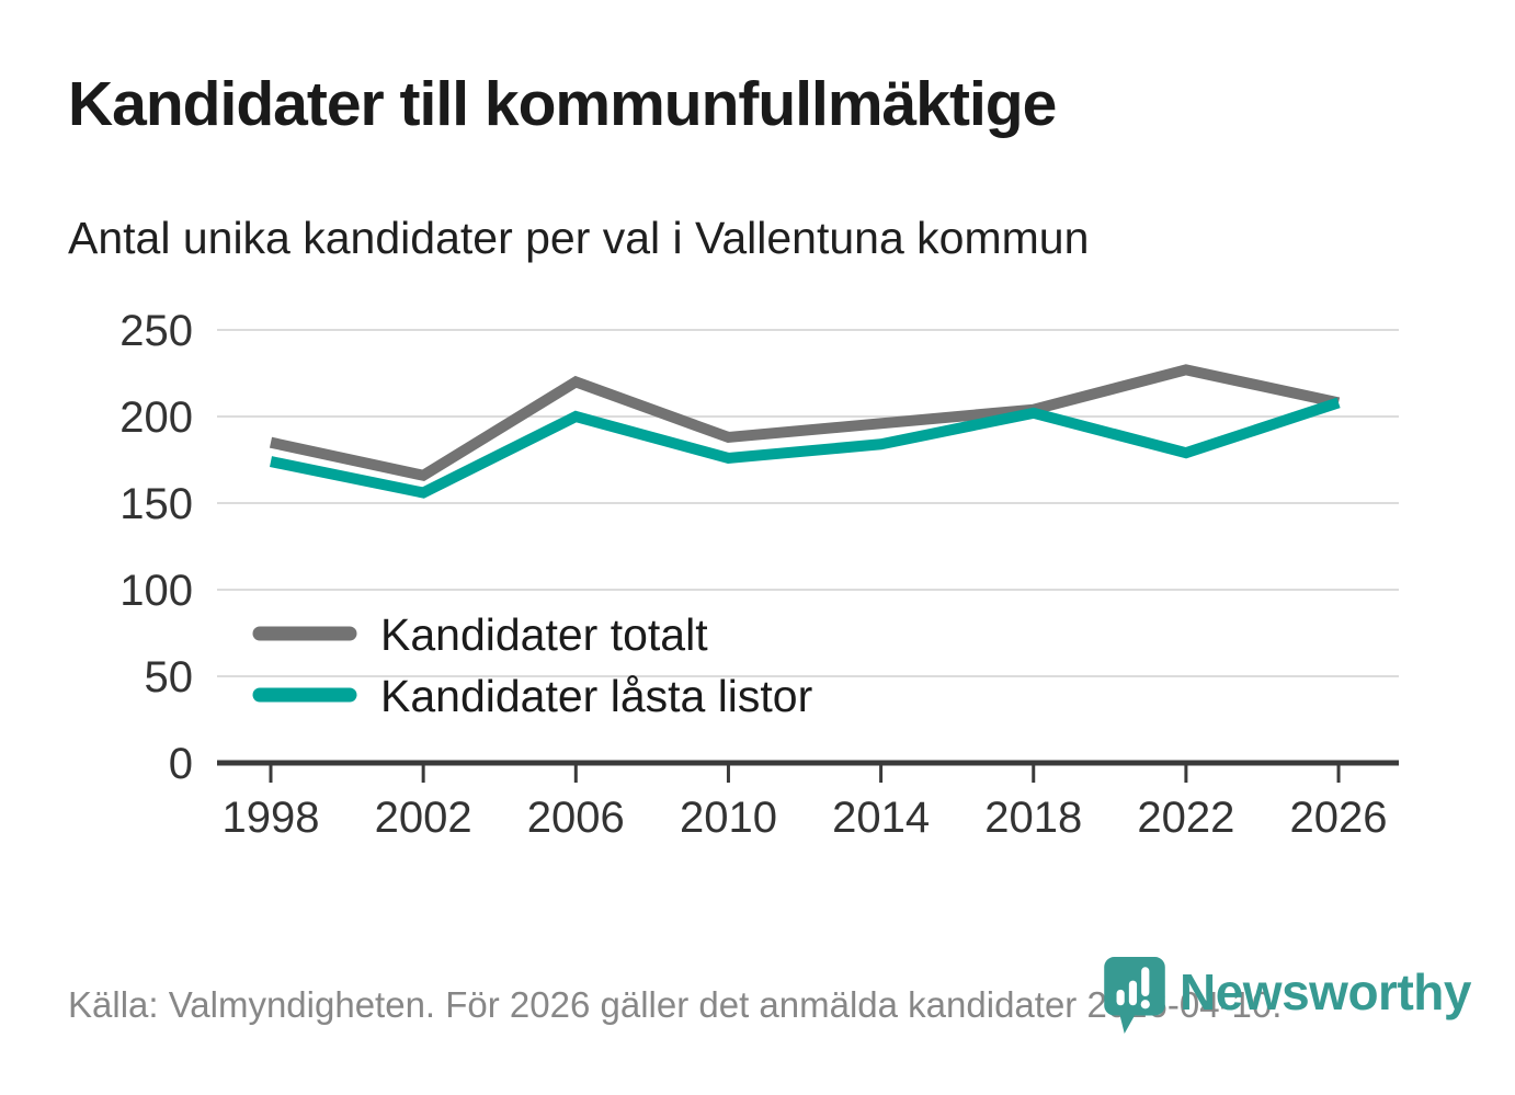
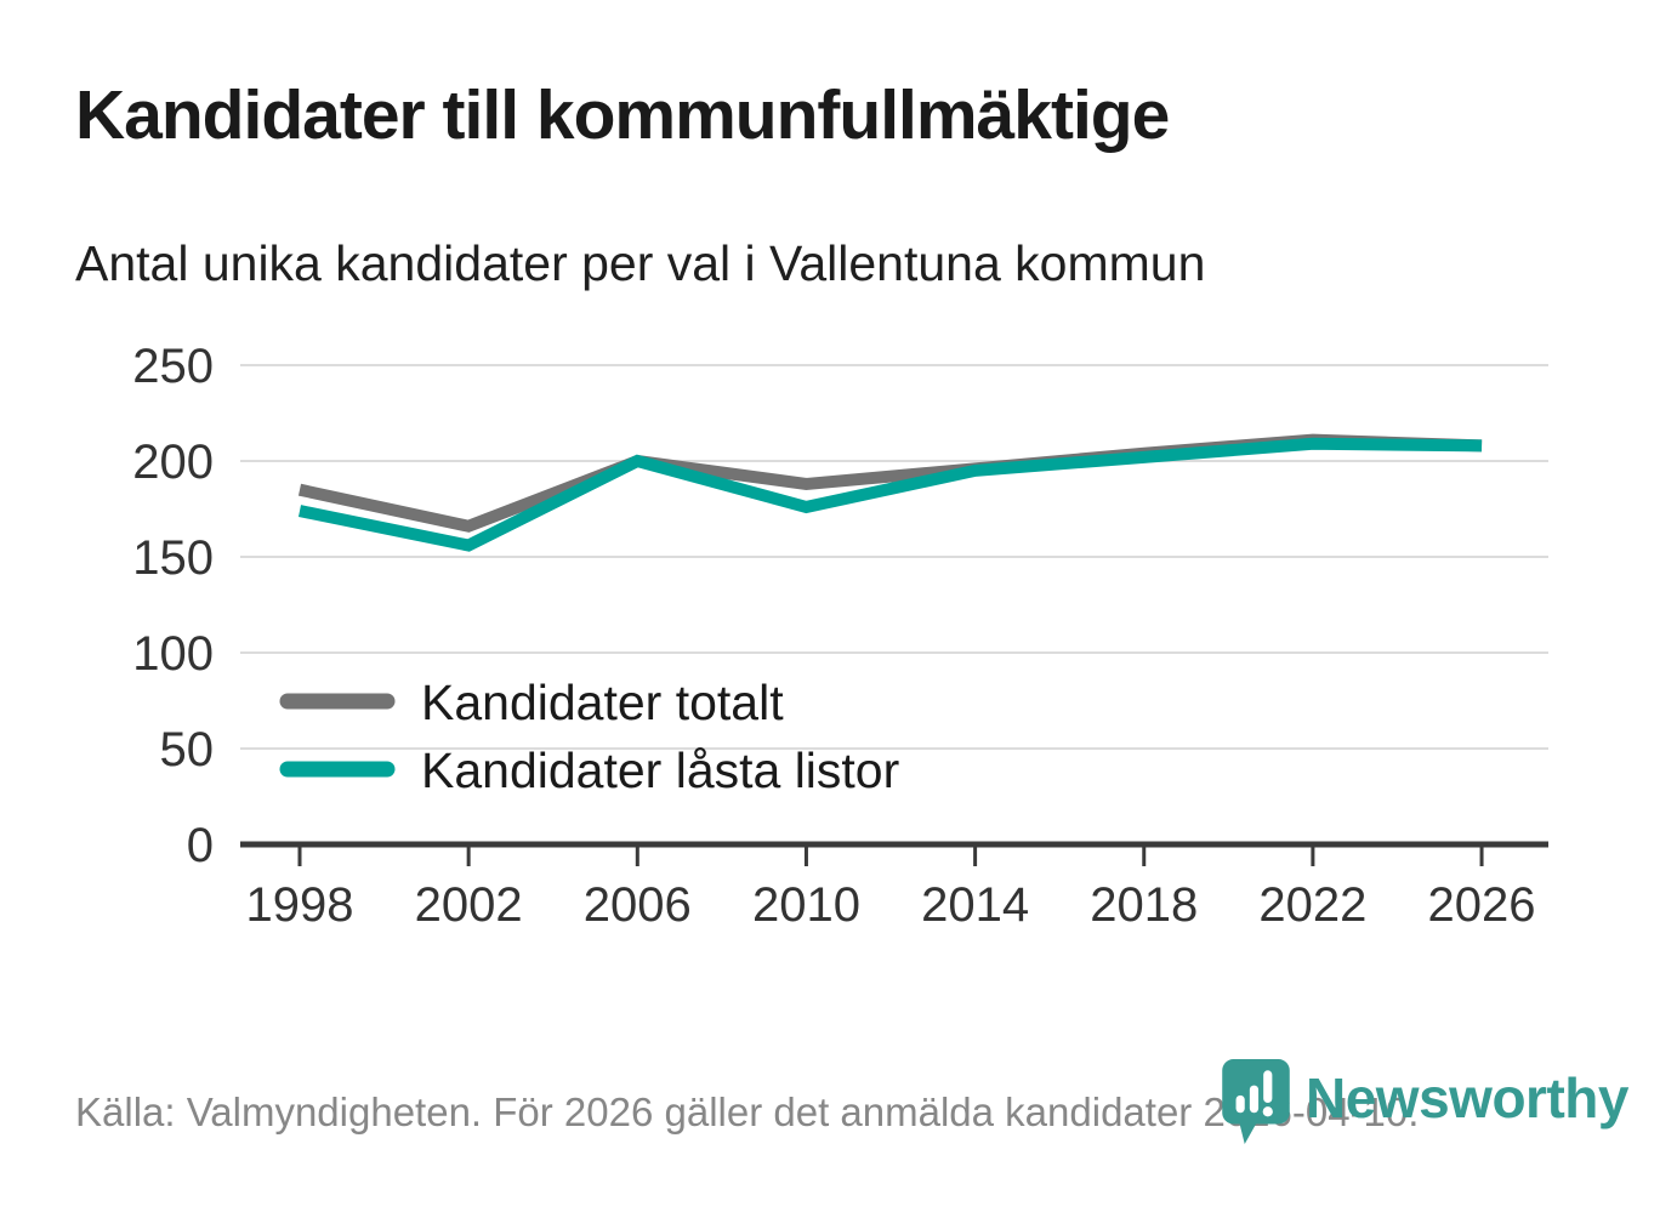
Kandidater totalt/2006: 220 -> 200
Kandidater låsta listor/2014: 184 -> 195
Kandidater totalt/2022: 227 -> 211
Kandidater låsta listor/2022: 179 -> 209
